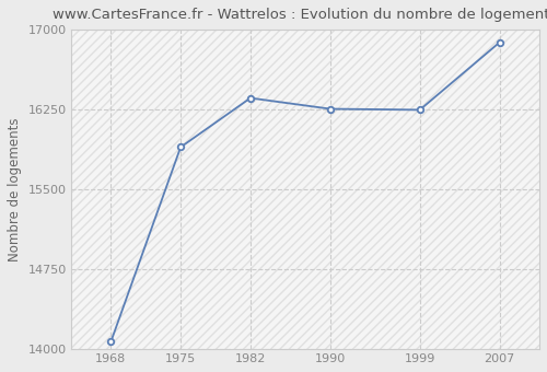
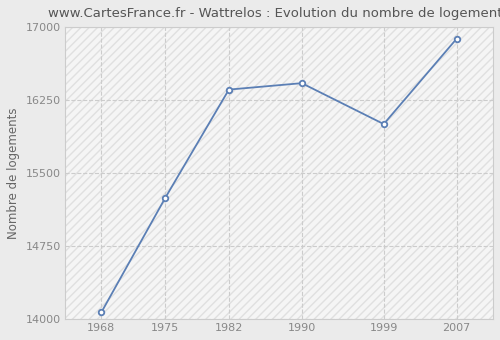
1975: 15890 -> 15240
1990: 16250 -> 16420
1999: 16240 -> 16000
